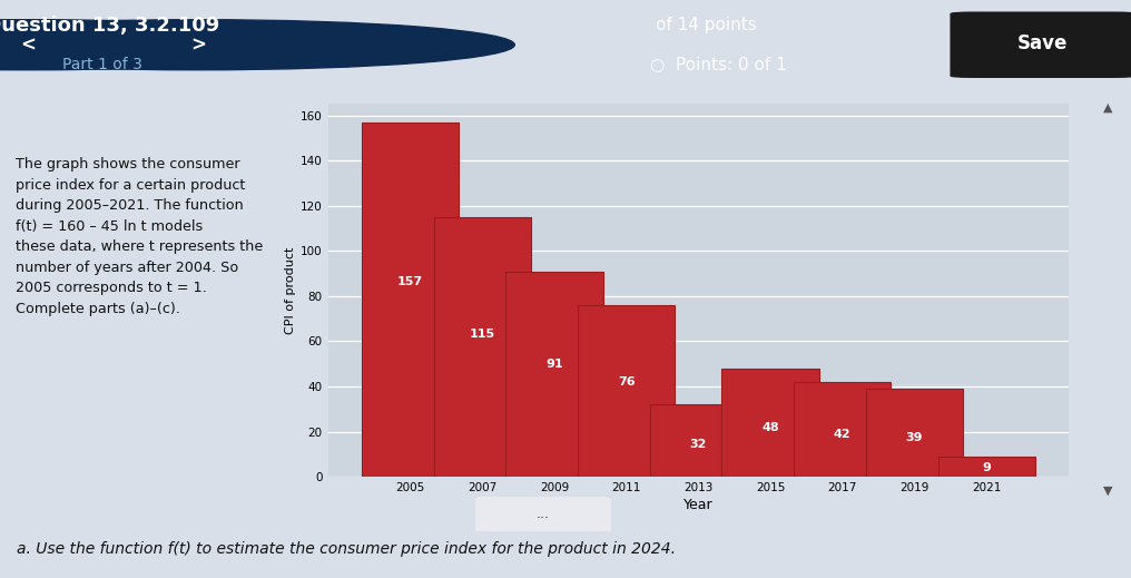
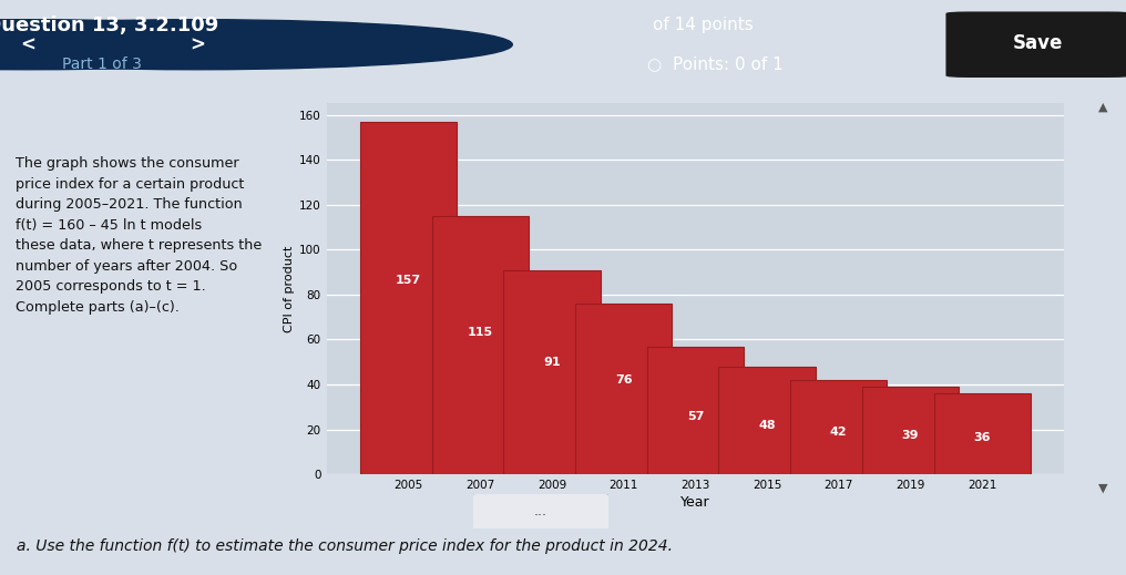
2013: 32 -> 57
2021: 9 -> 36
